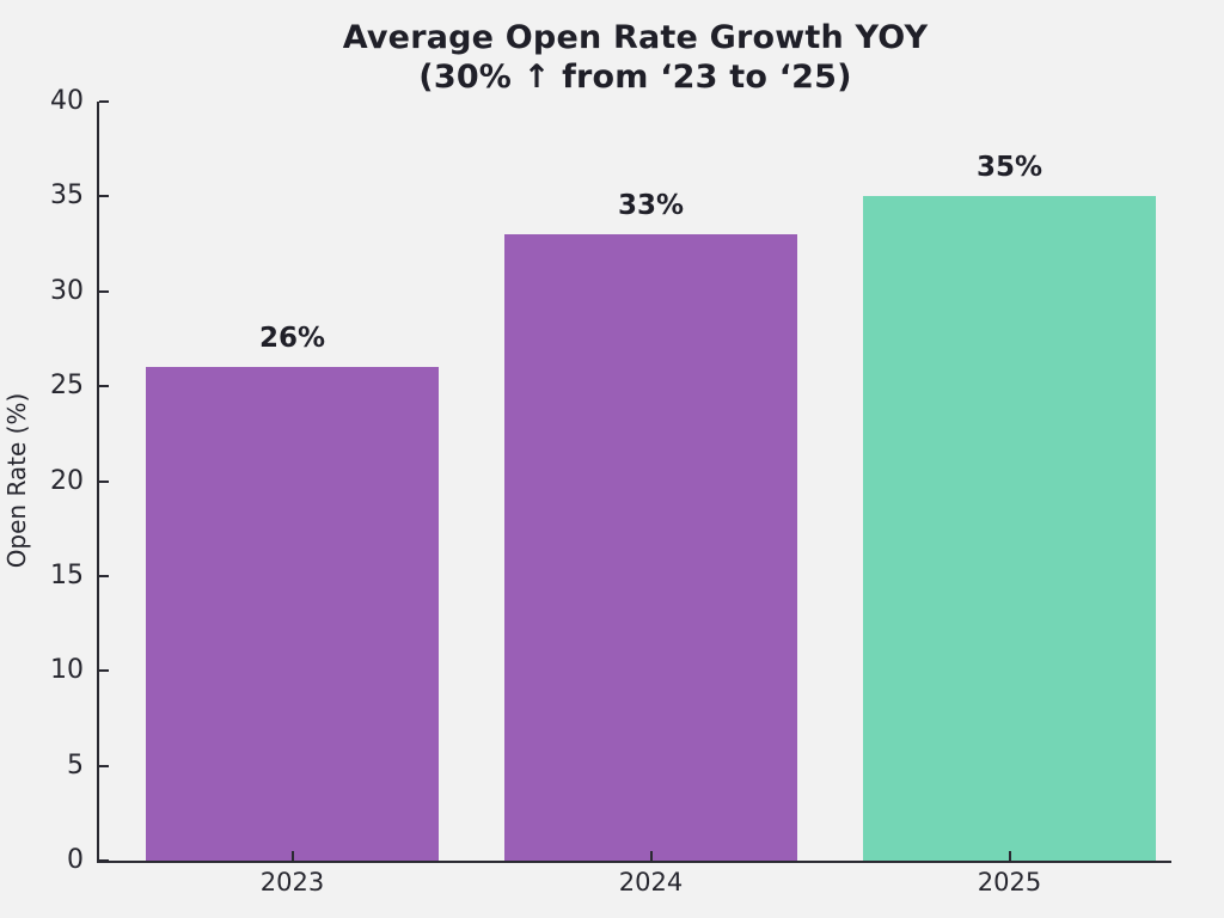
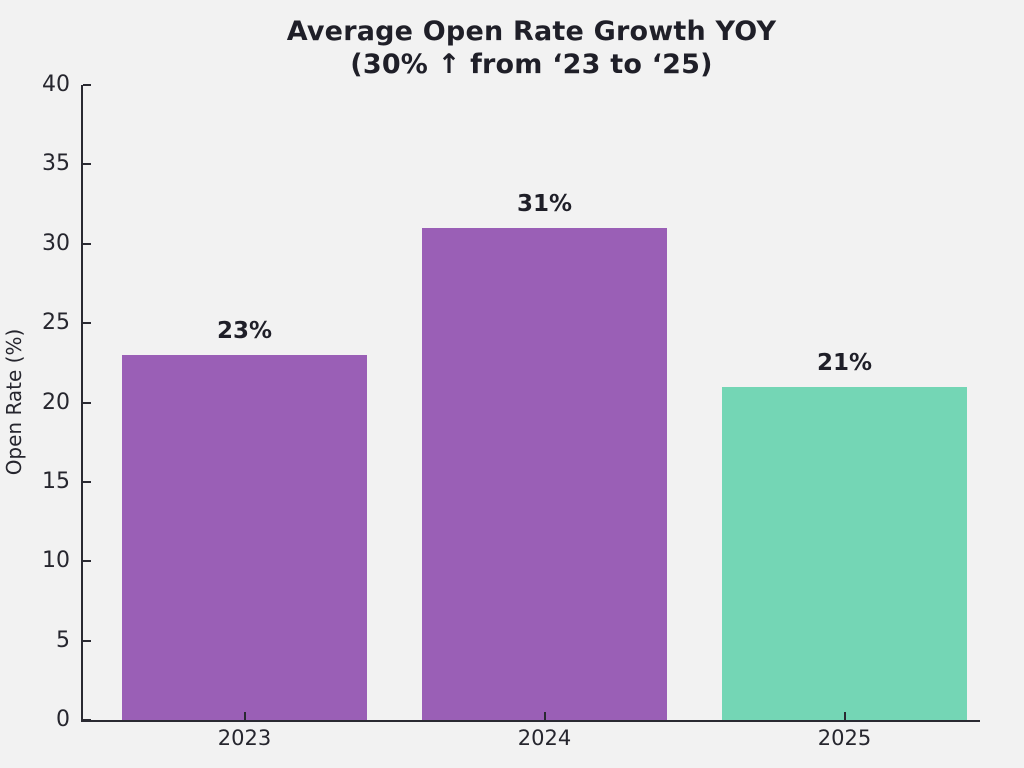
2023: 26% -> 23%
2024: 33% -> 31%
2025: 35% -> 21%
